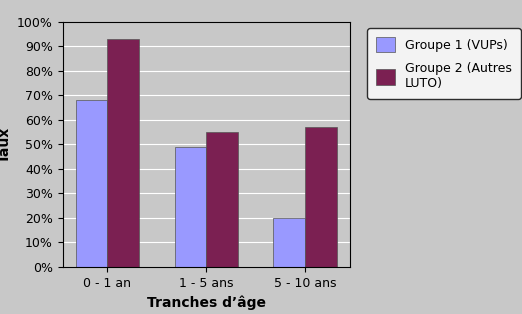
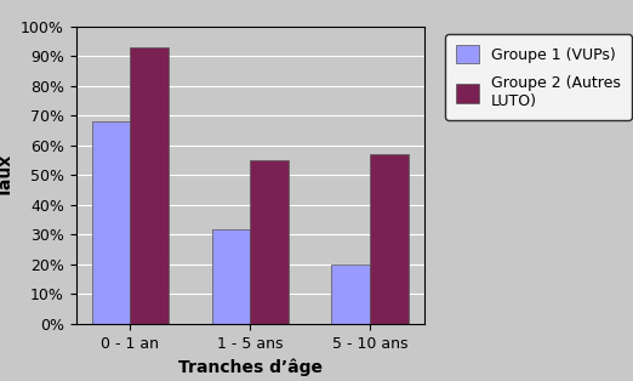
Groupe 1 (VUPs)/1 - 5 ans: 49% -> 32%
